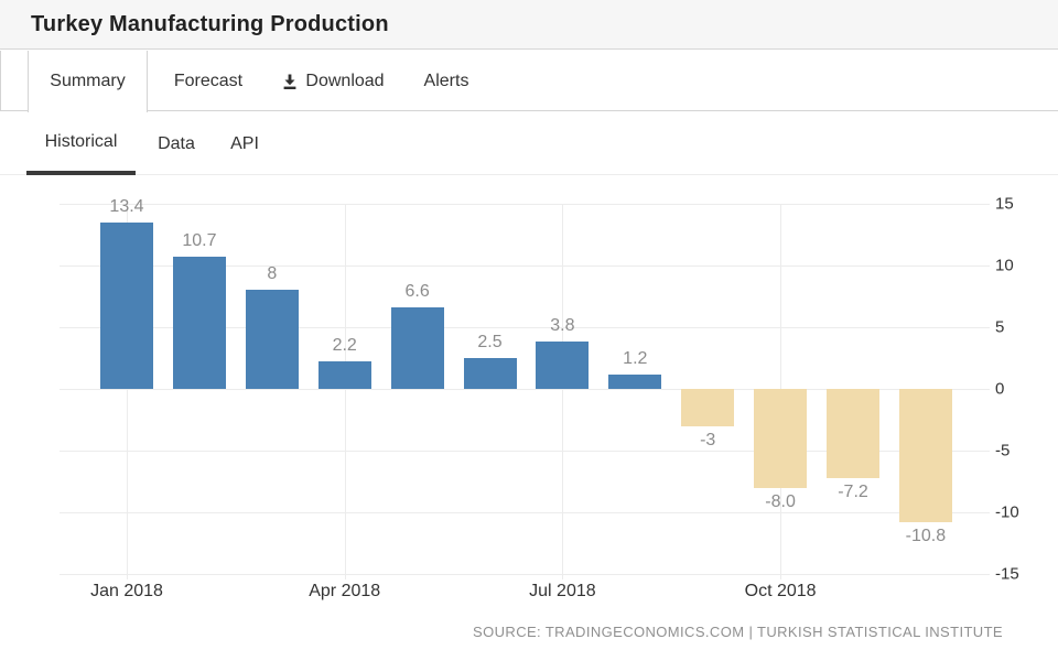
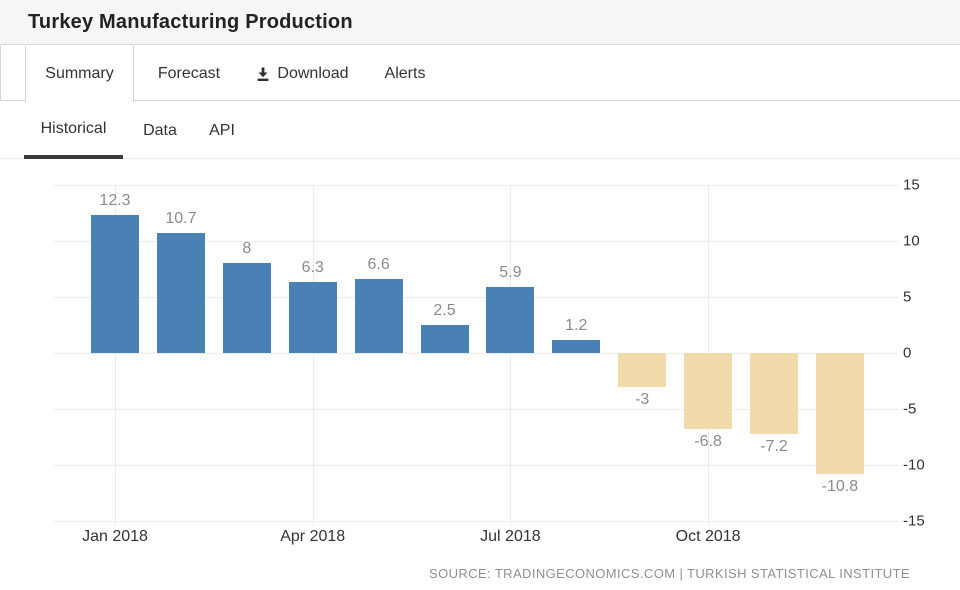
Jan 2018: 13.4 -> 12.3
Apr 2018: 2.2 -> 6.3
Jul 2018: 3.8 -> 5.9
Oct 2018: -8.0 -> -6.8
